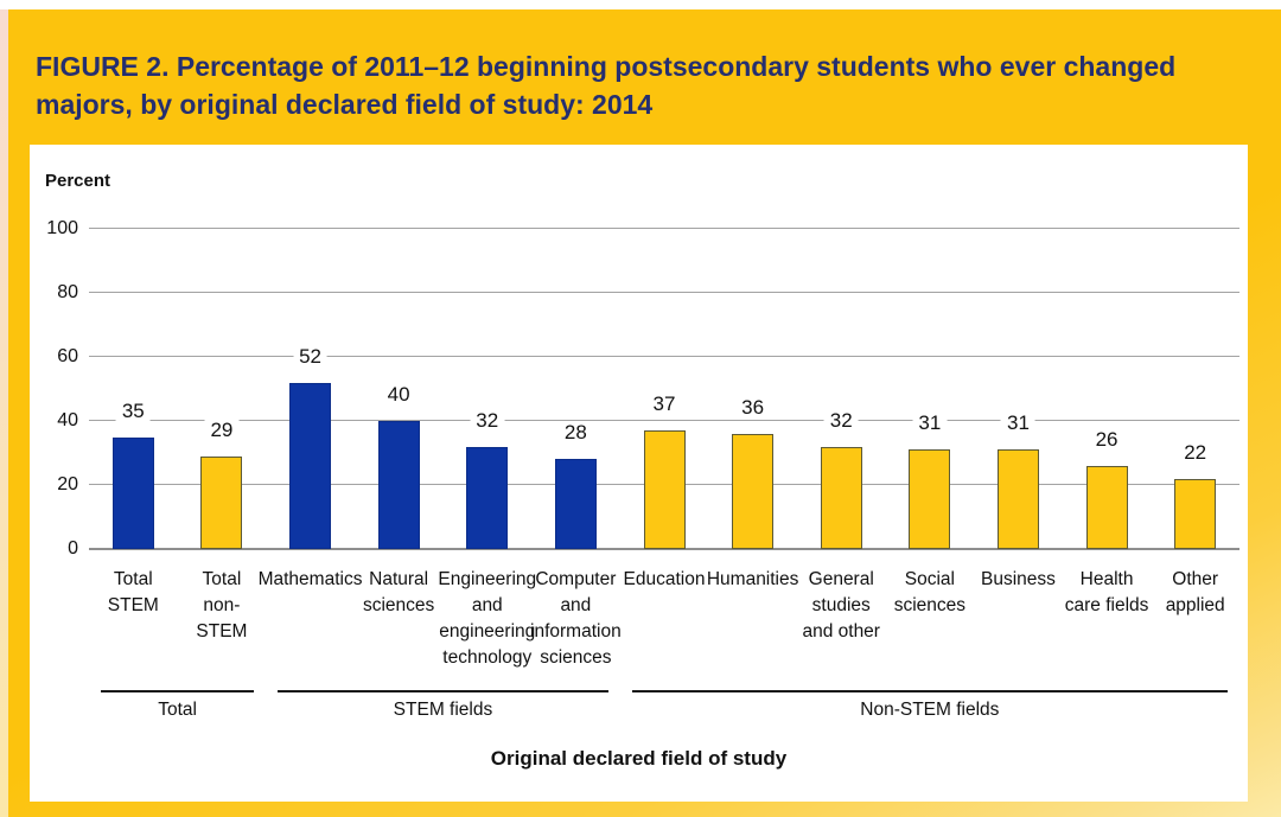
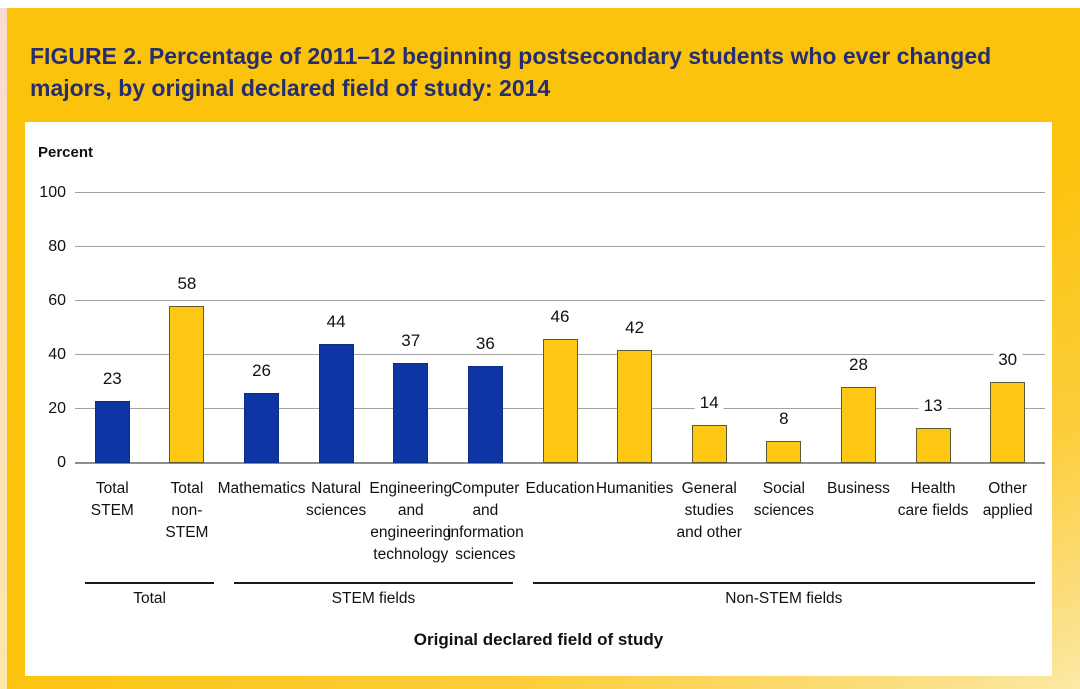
Total STEM: 35 -> 23
Total non- STEM: 29 -> 58
Mathematics: 52 -> 26
Natural sciences: 40 -> 44
Engineering and engineering technology: 32 -> 37
Computer and information sciences: 28 -> 36
Education: 37 -> 46
Humanities: 36 -> 42
General studies and other: 32 -> 14
Social sciences: 31 -> 8
Business: 31 -> 28
Health care fields: 26 -> 13
Other applied: 22 -> 30
